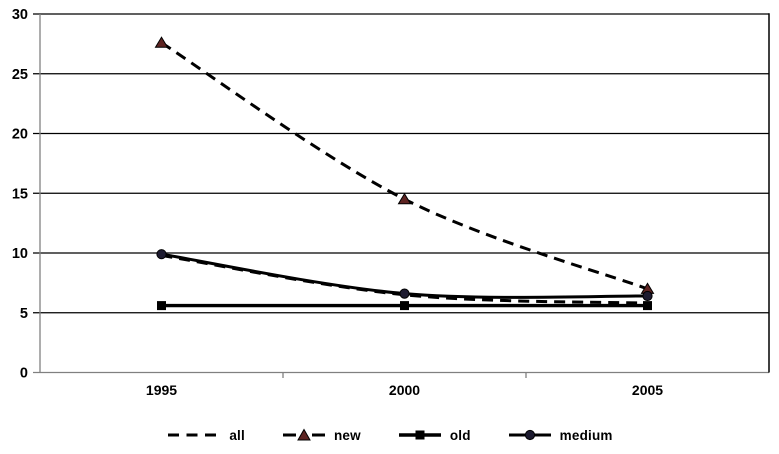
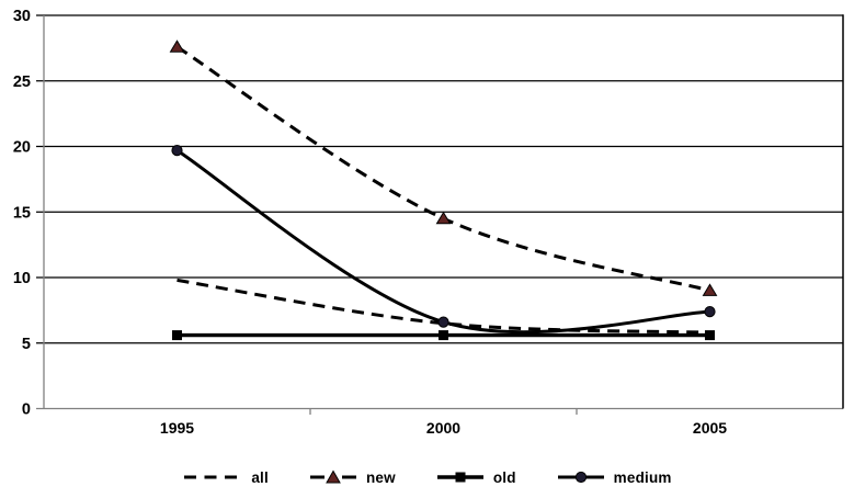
medium/1995: 9.9 -> 19.7
new/2005: 7.0 -> 9.0
medium/2005: 6.4 -> 7.4
